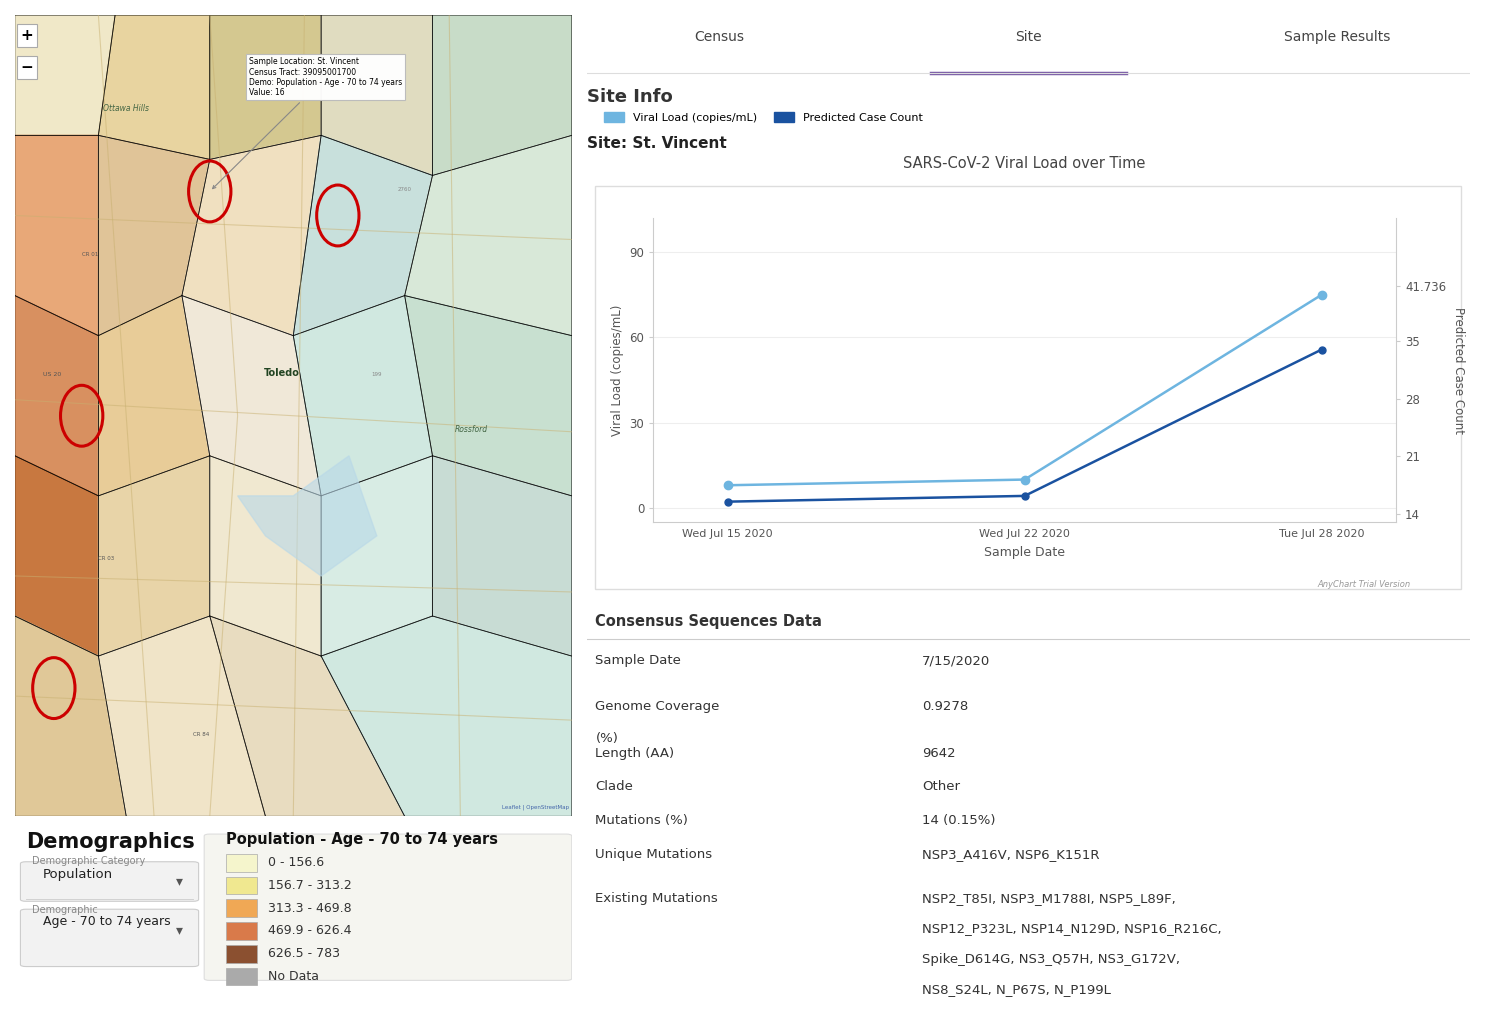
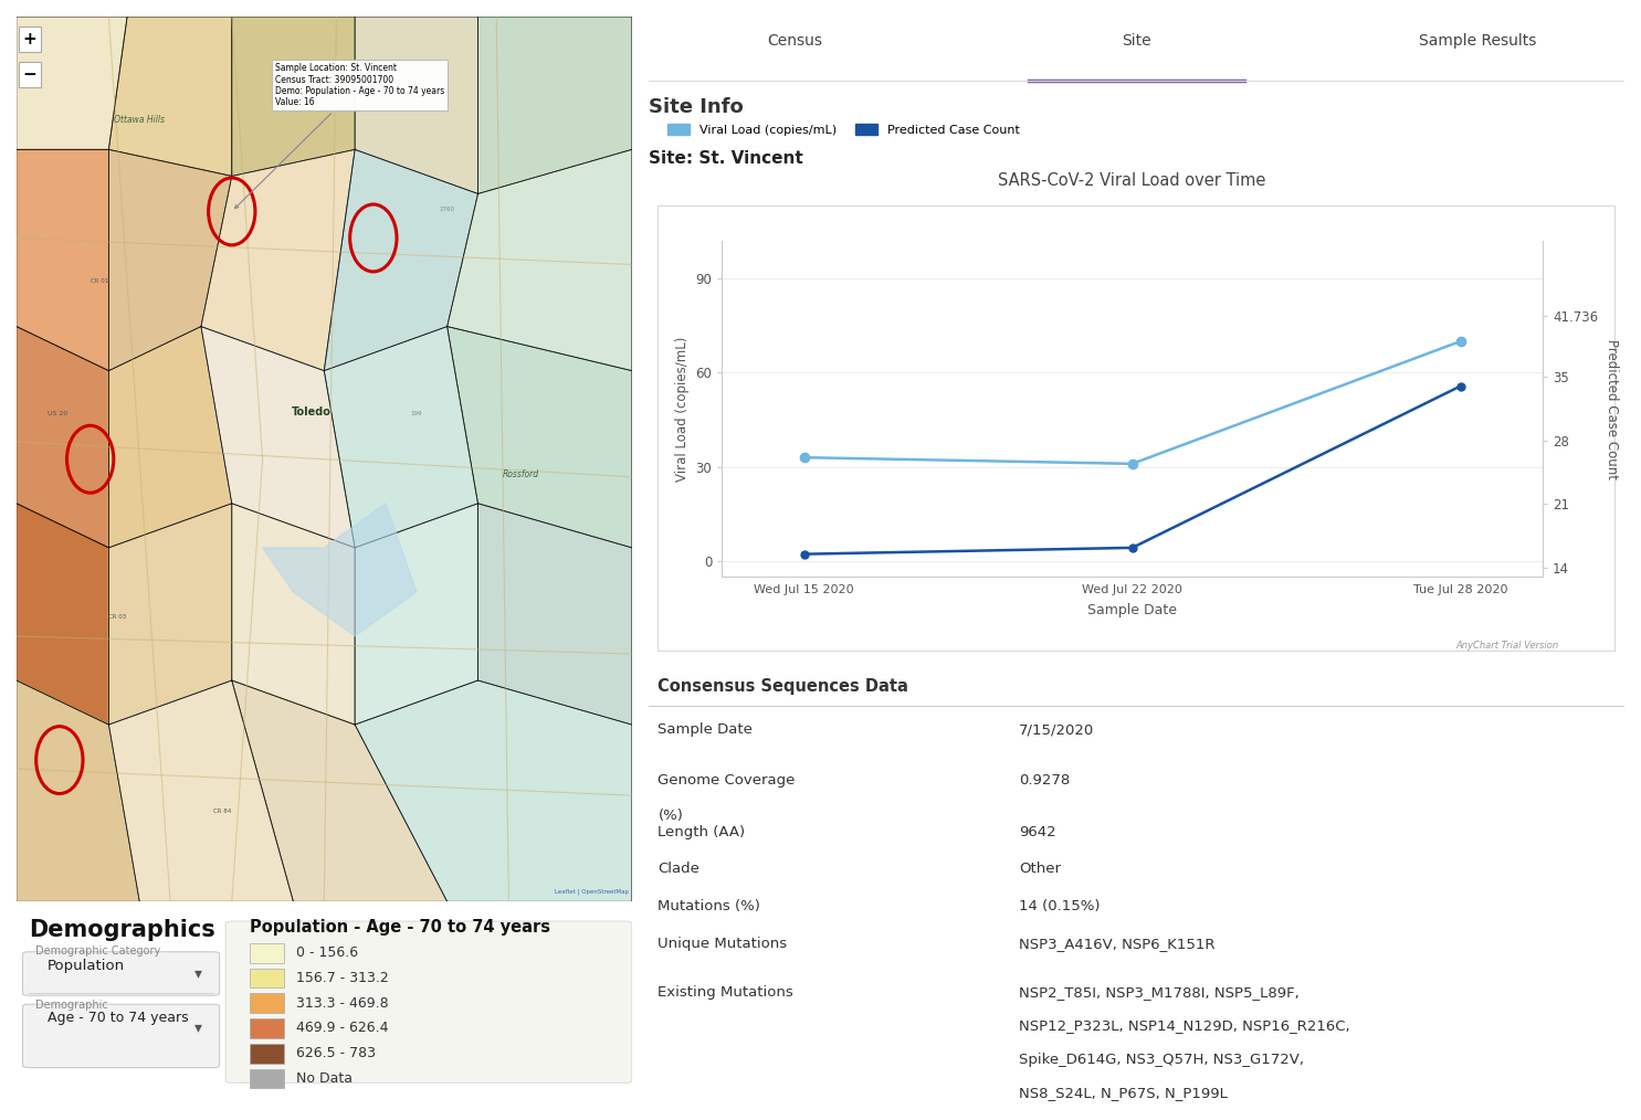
SARS-CoV-2 Viral Load over Time/Viral Load (copies/mL)/Wed Jul 15 2020: 8 -> 33
SARS-CoV-2 Viral Load over Time/Viral Load (copies/mL)/Wed Jul 22 2020: 10 -> 31
SARS-CoV-2 Viral Load over Time/Viral Load (copies/mL)/Tue Jul 28 2020: 75 -> 70
